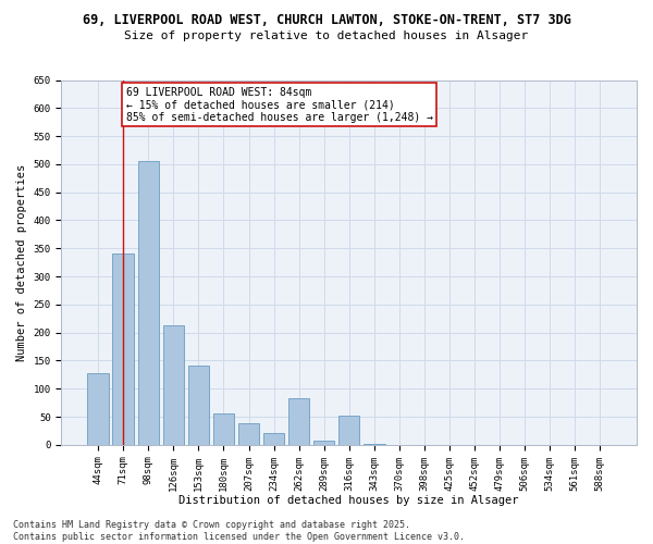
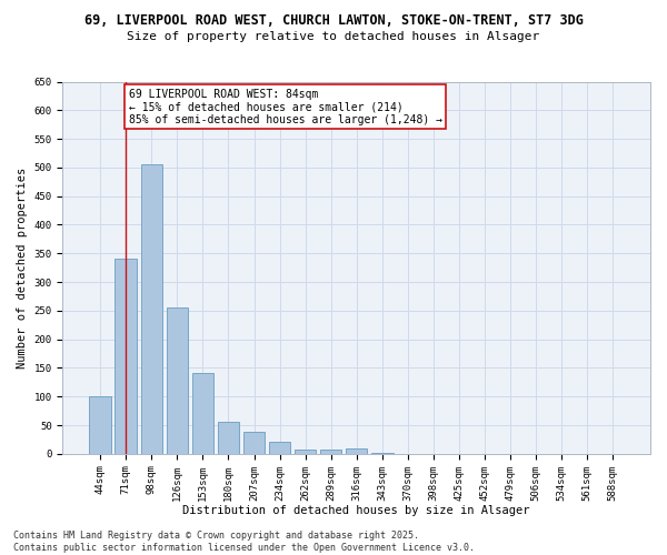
44sqm: 128 -> 100
126sqm: 212 -> 255
262sqm: 84 -> 7
316sqm: 52 -> 9
